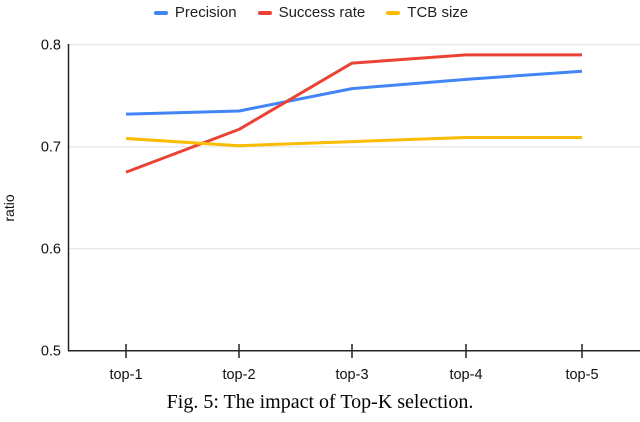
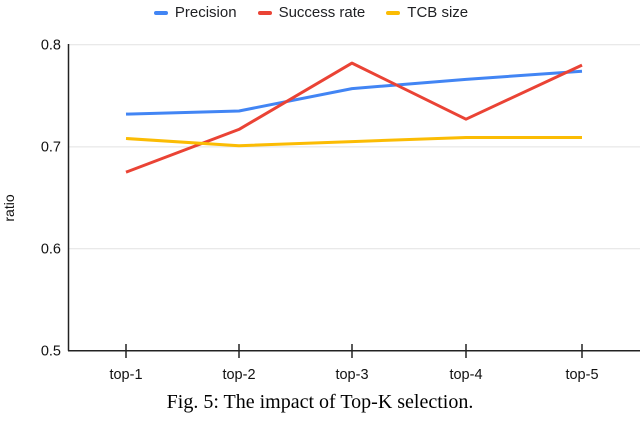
Success rate/top-4: 0.790 -> 0.727
Success rate/top-5: 0.790 -> 0.780
